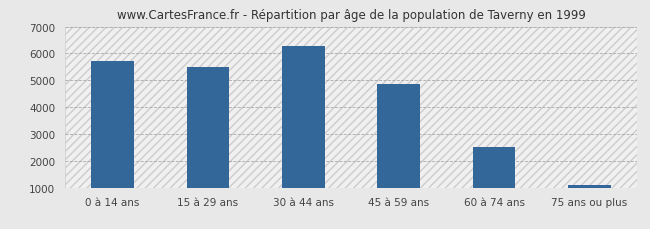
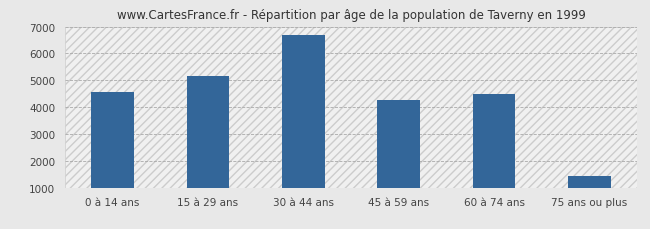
0 à 14 ans: 5730 -> 4550
15 à 29 ans: 5510 -> 5150
30 à 44 ans: 6280 -> 6700
45 à 59 ans: 4870 -> 4250
60 à 74 ans: 2500 -> 4500
75 ans ou plus: 1080 -> 1450
